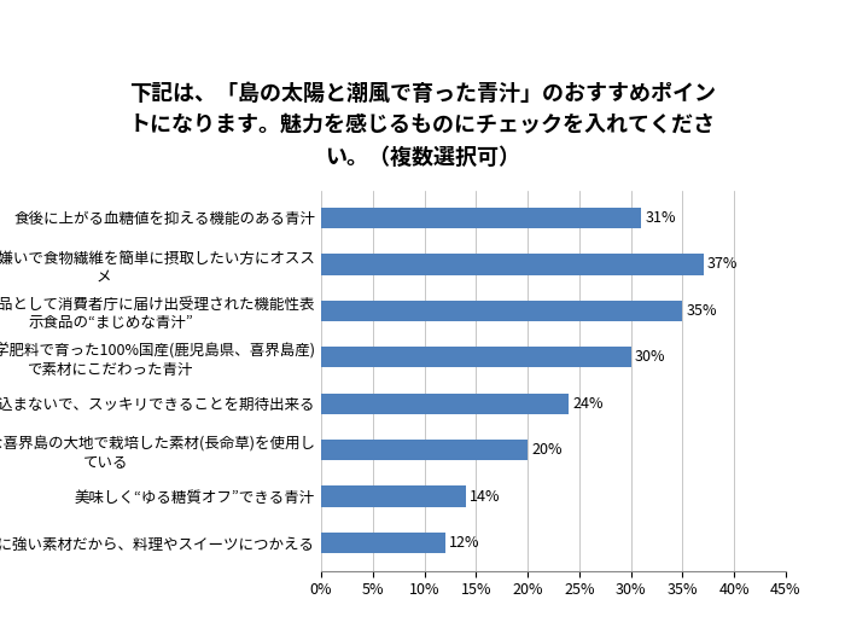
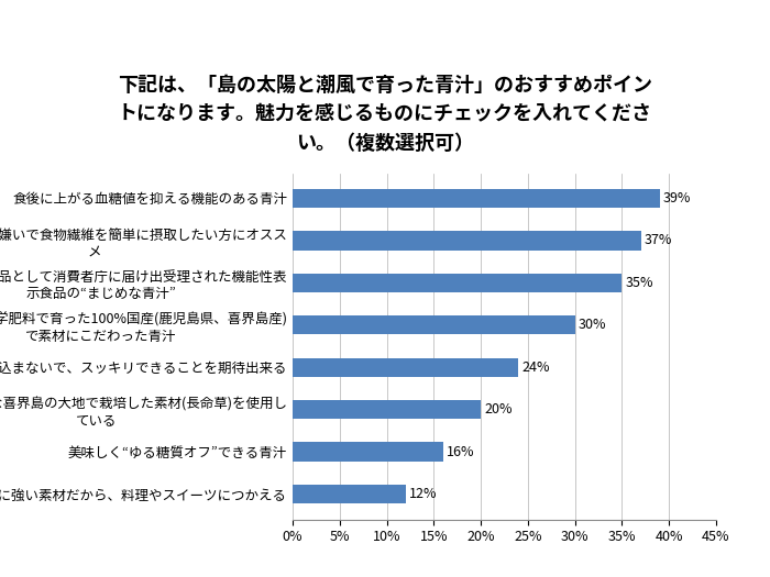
食後に上がる血糖値を抑える機能のある青汁: 31% -> 39%
美味しく“ゆる糖質オフ”できる青汁: 14% -> 16%
